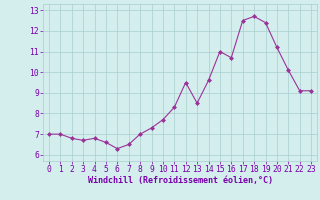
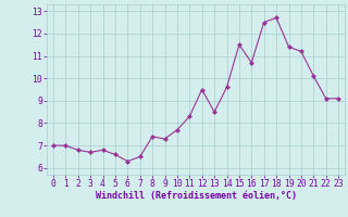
8: 7.0 -> 7.4
15: 11.0 -> 11.5
19: 12.4 -> 11.4
